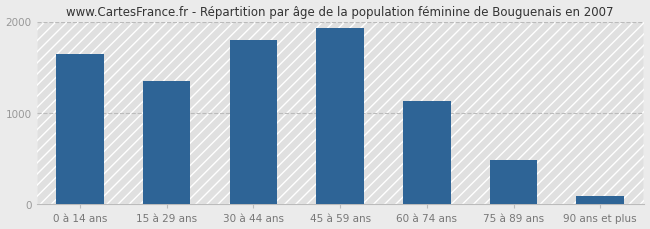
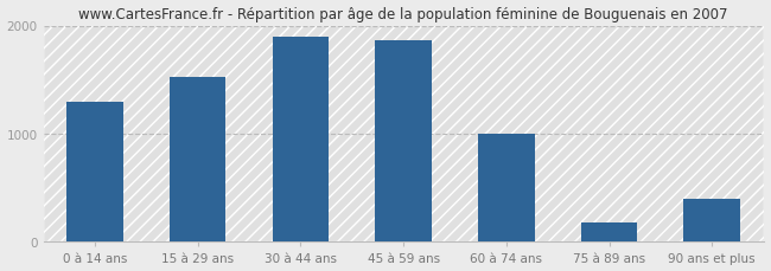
0 à 14 ans: 1650 -> 1300
15 à 29 ans: 1350 -> 1520
30 à 44 ans: 1800 -> 1900
45 à 59 ans: 1930 -> 1860
60 à 74 ans: 1130 -> 1000
75 à 89 ans: 490 -> 180
90 ans et plus: 100 -> 400
